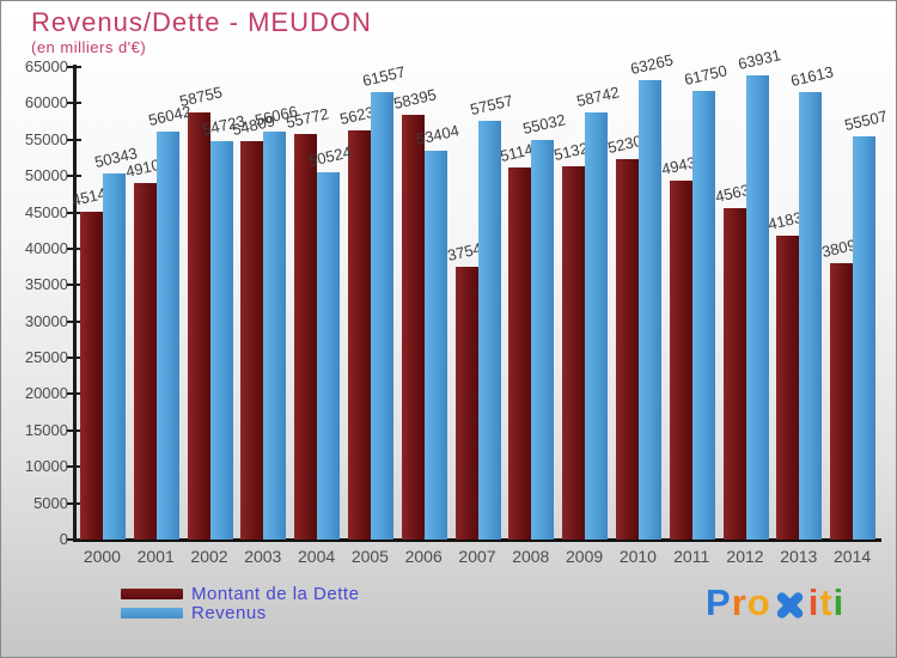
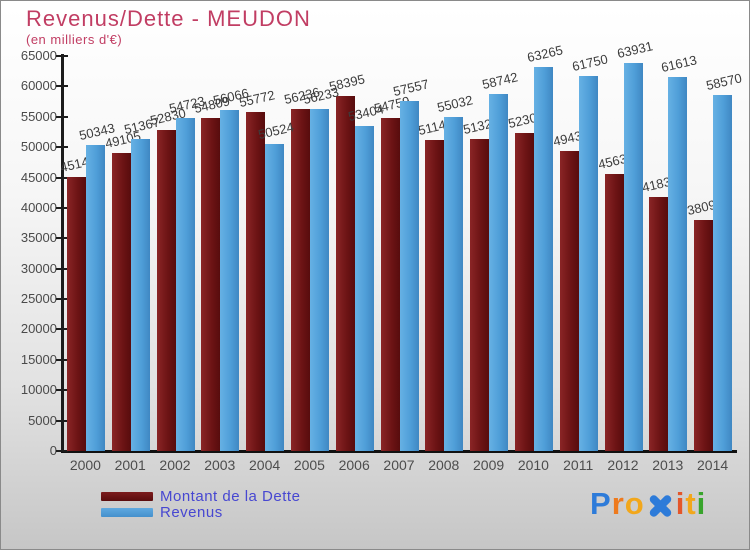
Revenus/2001: 56042 -> 51367
Montant de la Dette/2002: 58755 -> 52830
Revenus/2005: 61557 -> 56233
Montant de la Dette/2007: 37548 -> 54759
Revenus/2014: 55507 -> 58570
